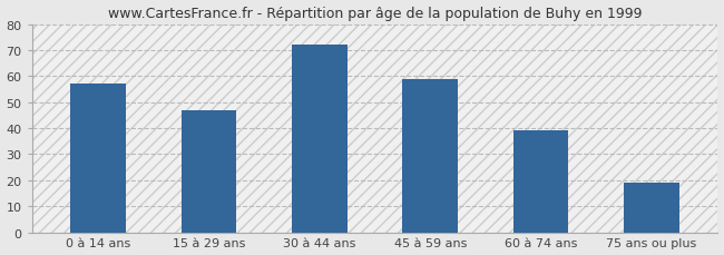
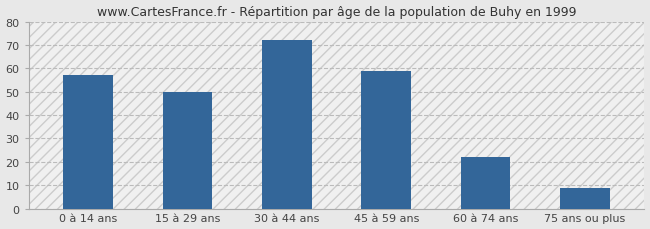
15 à 29 ans: 47 -> 50
60 à 74 ans: 39 -> 22
75 ans ou plus: 19 -> 9
